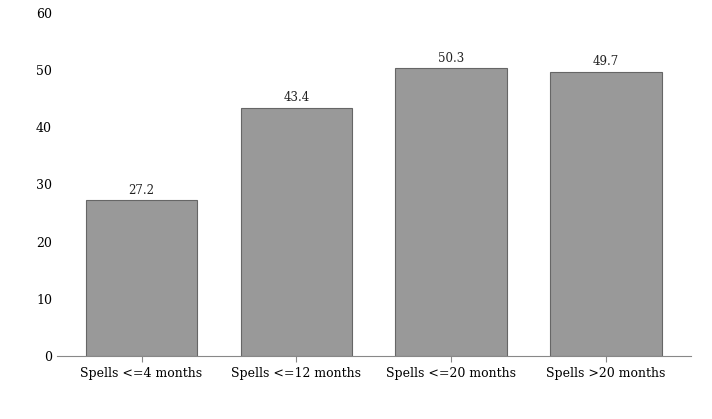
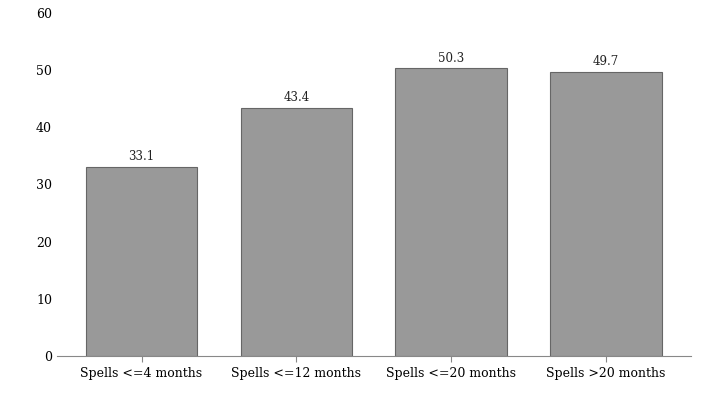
Spells <=4 months: 27.2 -> 33.1
